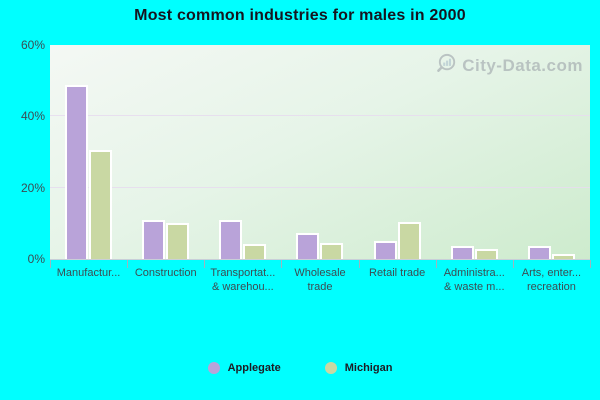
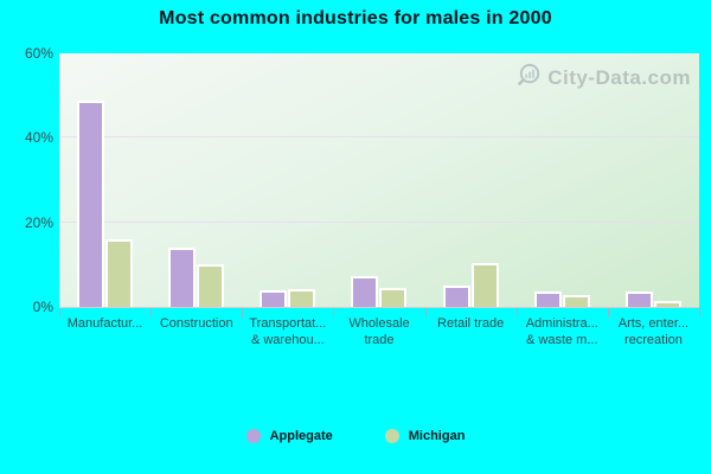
Michigan/Manufactur...: 31% -> 16%
Applegate/Construction: 11% -> 14%
Applegate/Transportat... & warehou...: 11% -> 4%
